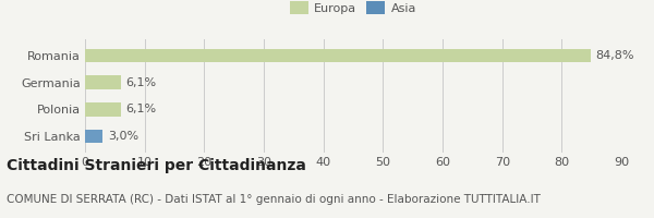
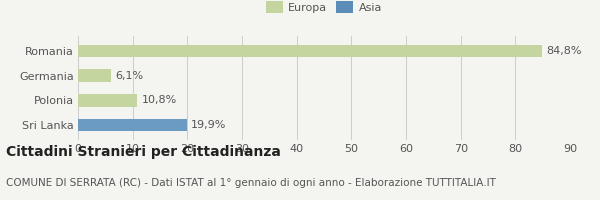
Polonia: 6,1% -> 10,8%
Sri Lanka: 3,0% -> 19,9%
